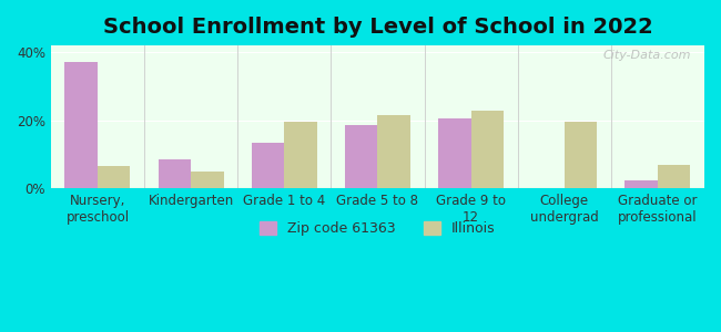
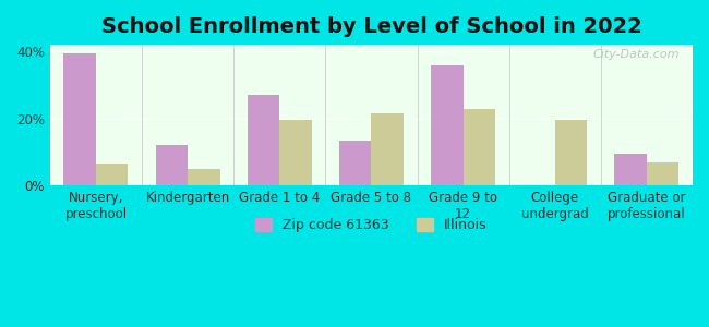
Zip code 61363/Nursery, preschool: 37.0% -> 39.5%
Zip code 61363/Kindergarten: 8.5% -> 12.0%
Zip code 61363/Grade 1 to 4: 13.5% -> 27.0%
Zip code 61363/Grade 5 to 8: 18.5% -> 13.5%
Zip code 61363/Grade 9 to 12: 20.5% -> 36.0%
Zip code 61363/Graduate or professional: 2.5% -> 9.5%
